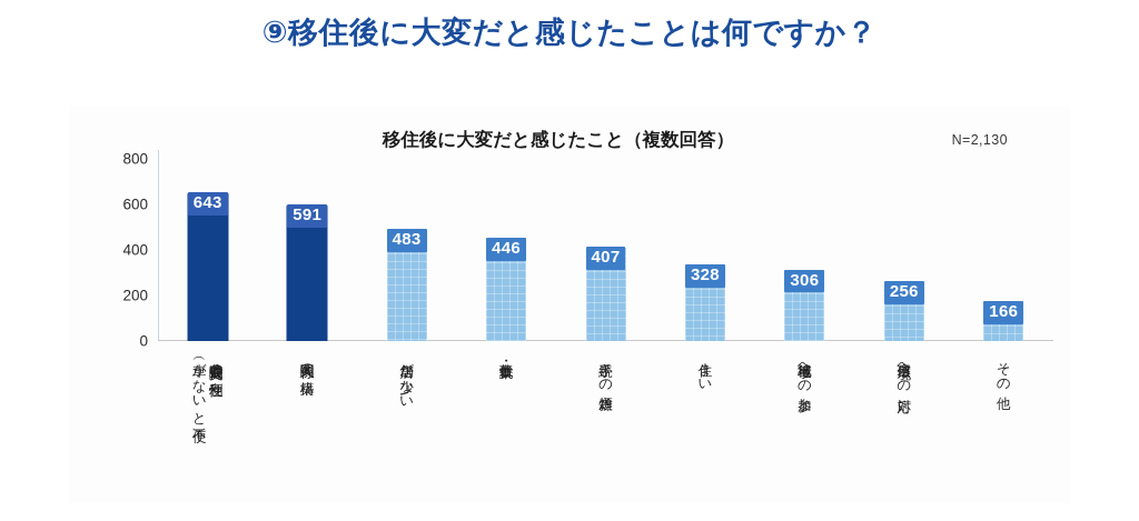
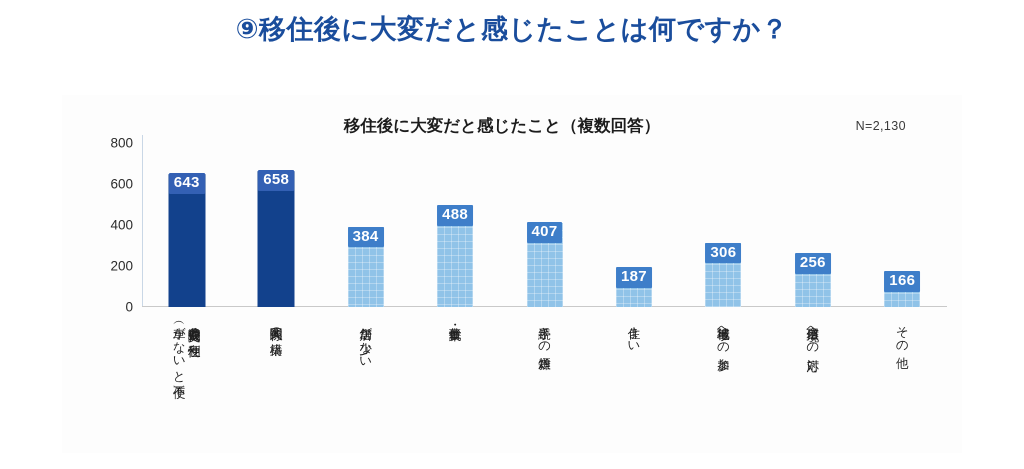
人間関係の構築: 591 -> 658
店舗が少ない: 483 -> 384
仕事・就業: 446 -> 488
住まい: 328 -> 187
